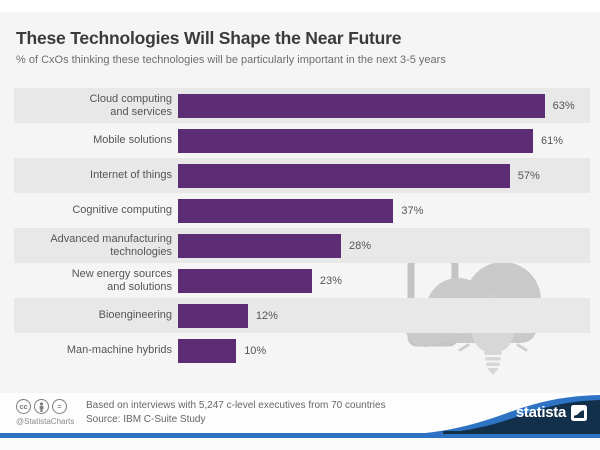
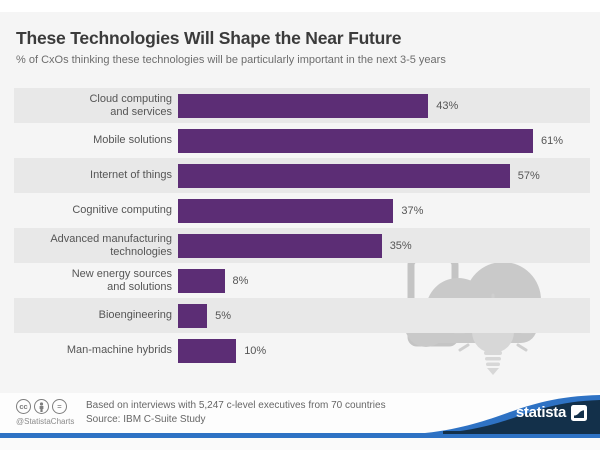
Cloud computing and services: 63% -> 43%
Advanced manufacturing technologies: 28% -> 35%
New energy sources and solutions: 23% -> 8%
Bioengineering: 12% -> 5%
